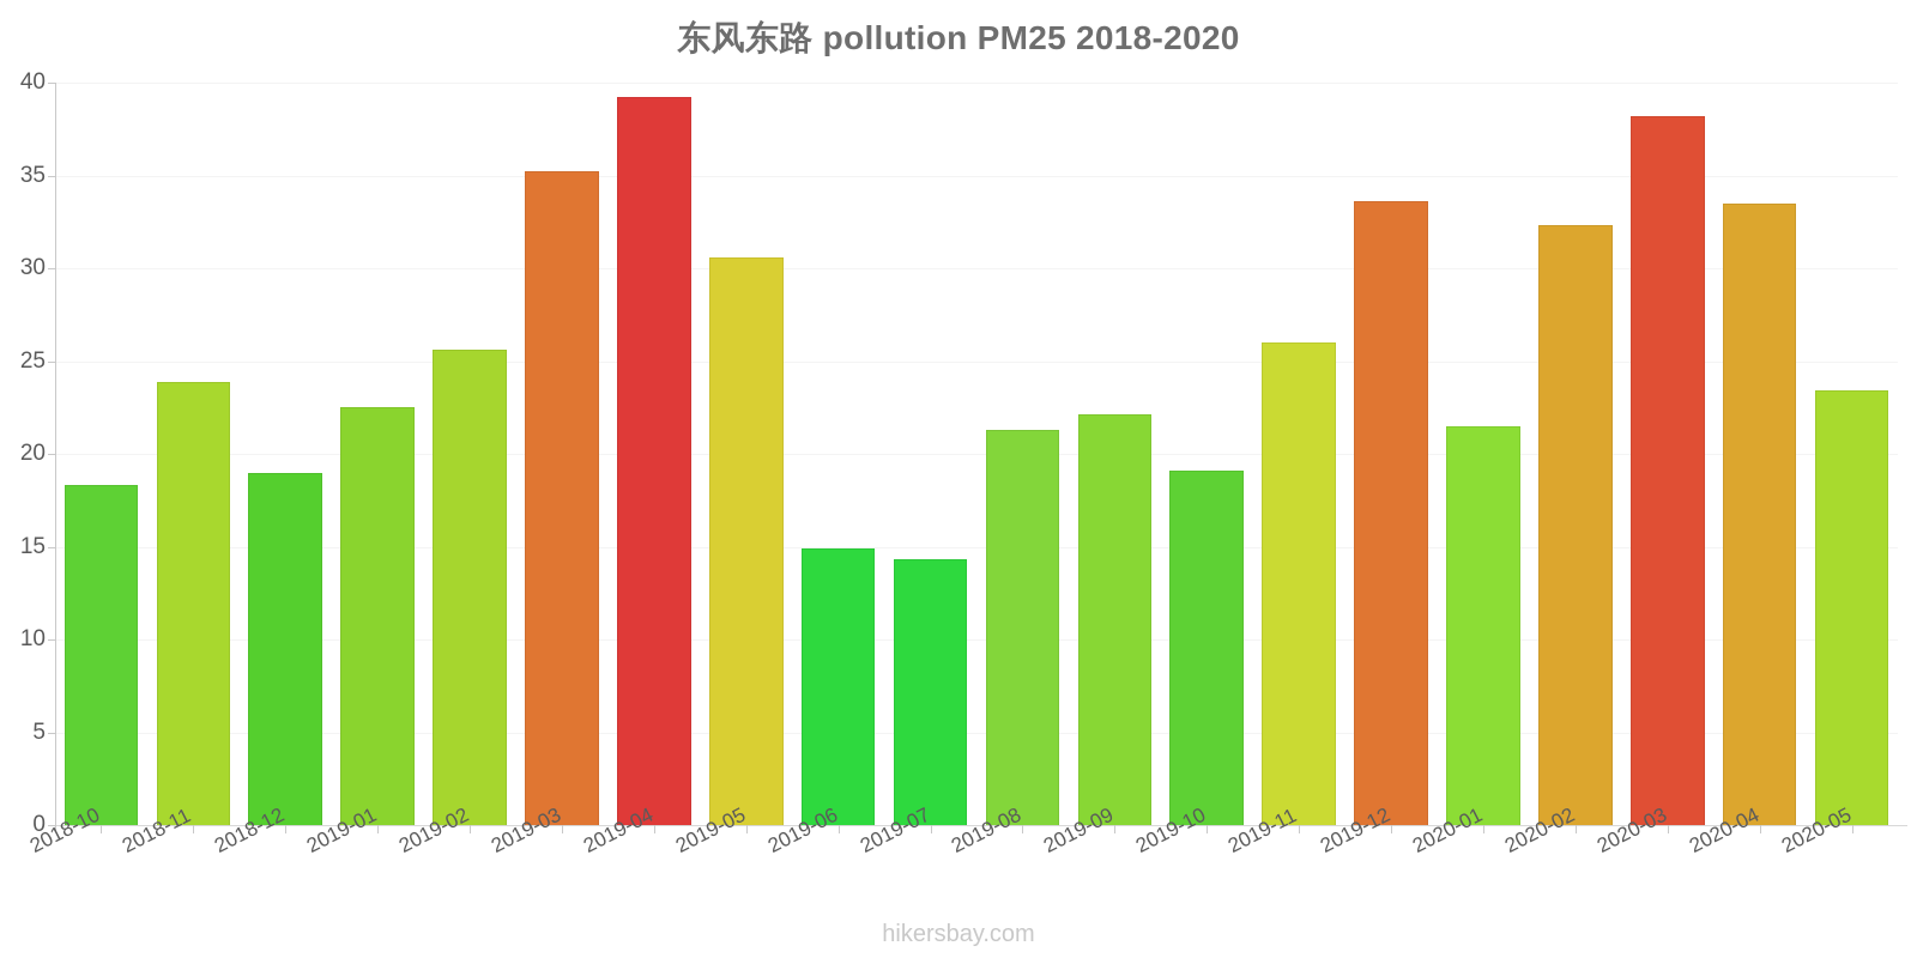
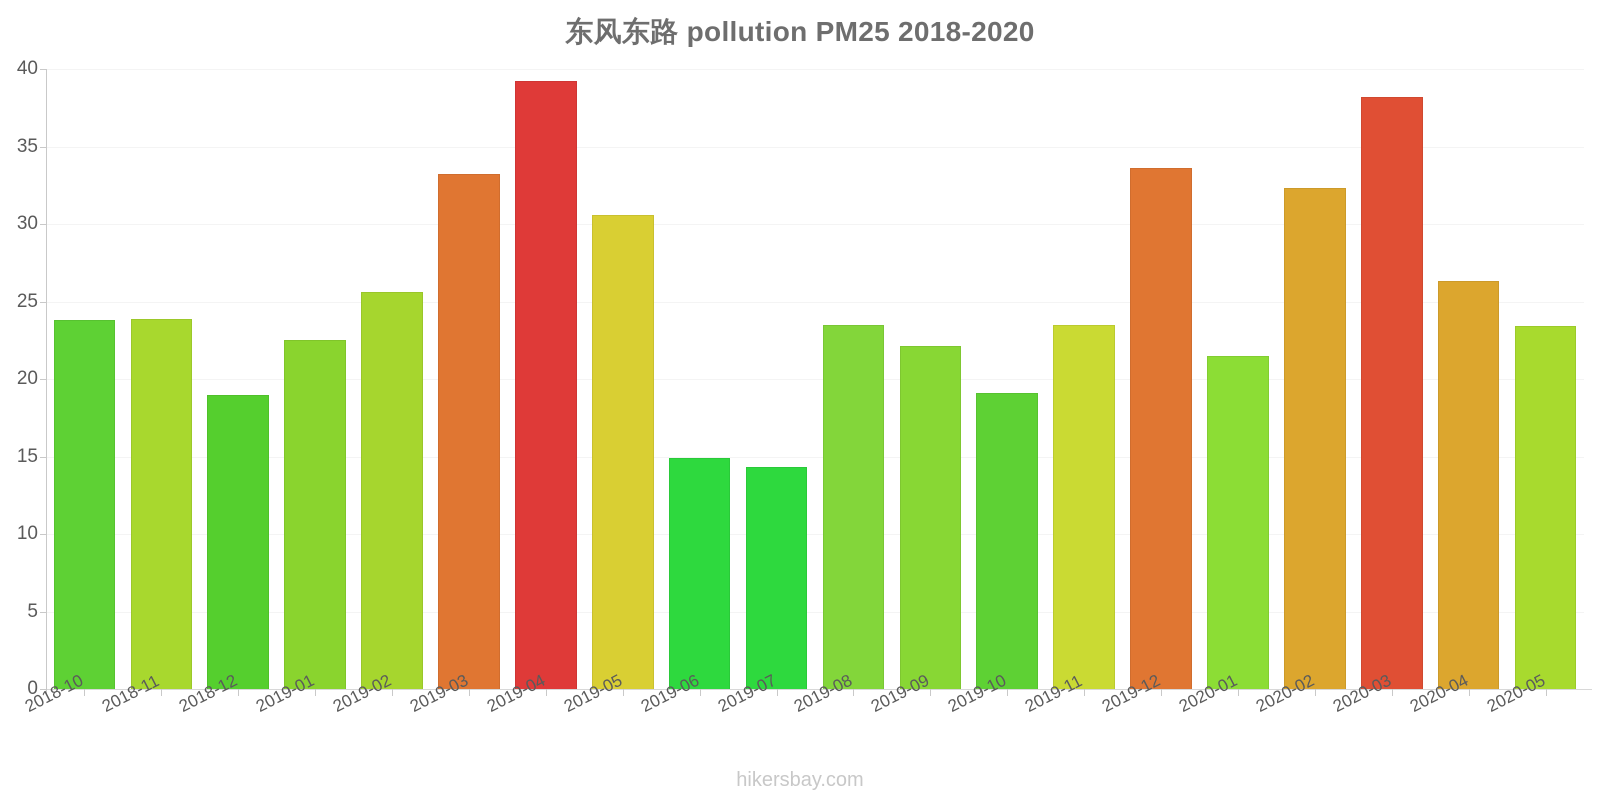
2018-10: 18.3 -> 23.8
2019-03: 35.2 -> 33.2
2019-08: 21.3 -> 23.5
2019-11: 26.0 -> 23.5
2020-04: 33.5 -> 26.3
